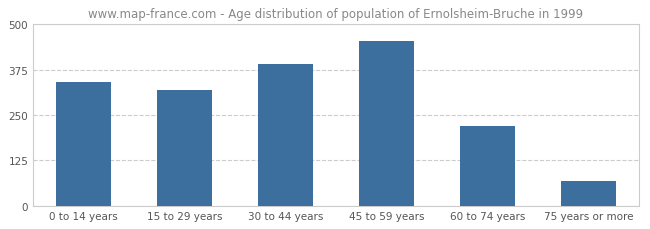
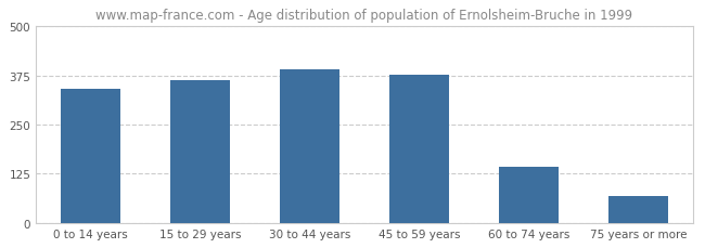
15 to 29 years: 320 -> 362
45 to 59 years: 455 -> 378
60 to 74 years: 220 -> 142
